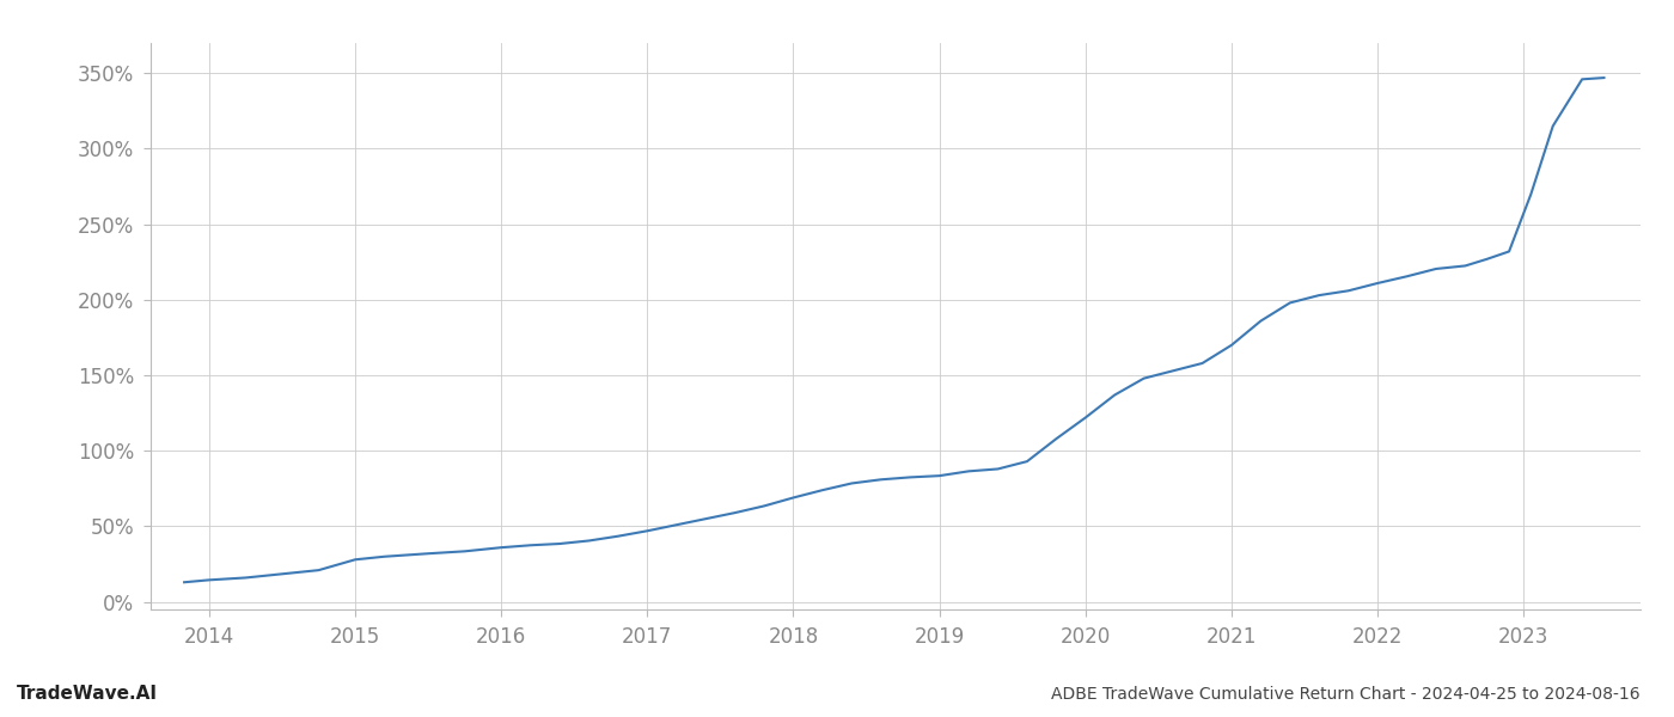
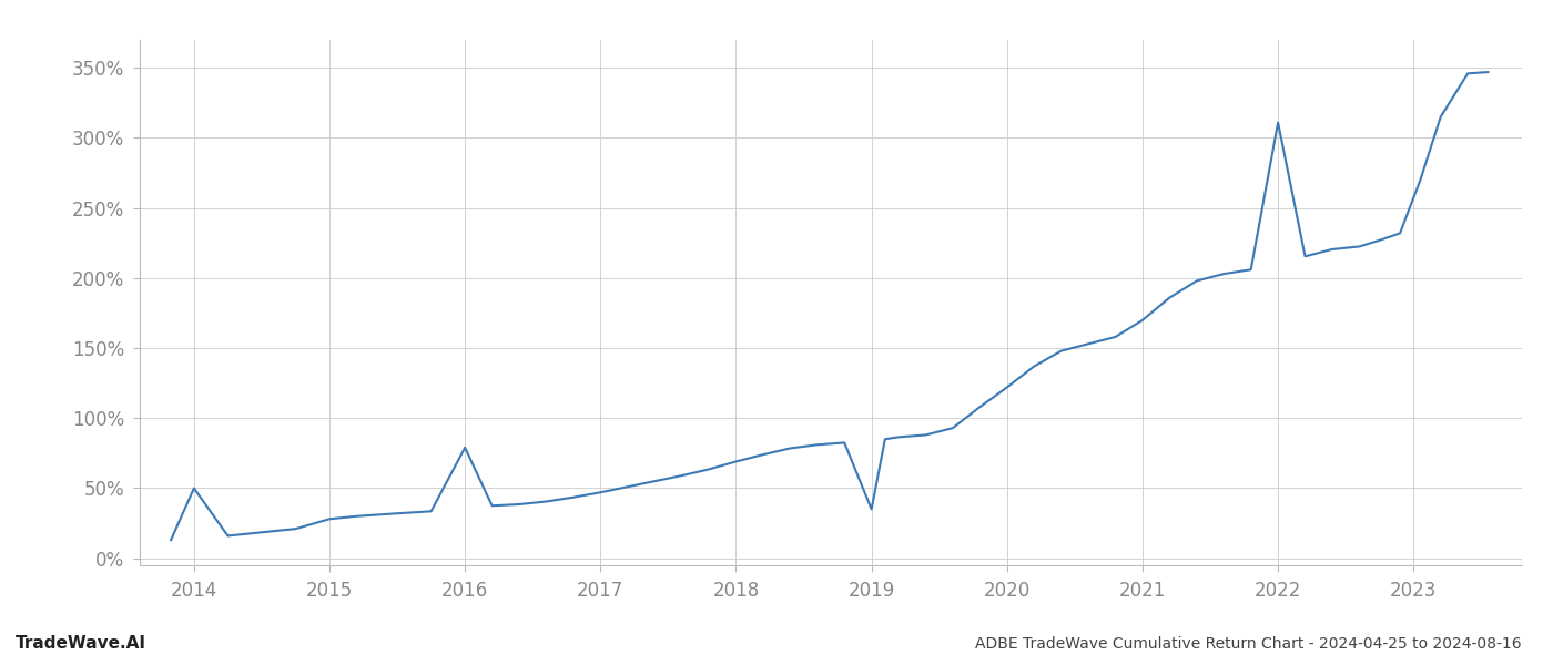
2014: 14% -> 50%
2016: 36% -> 79%
2019: 84% -> 35%
2022: 211% -> 311%
